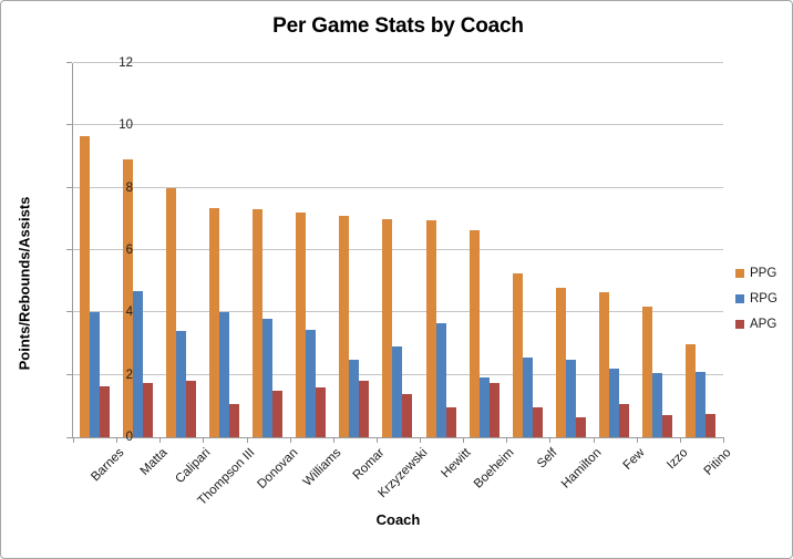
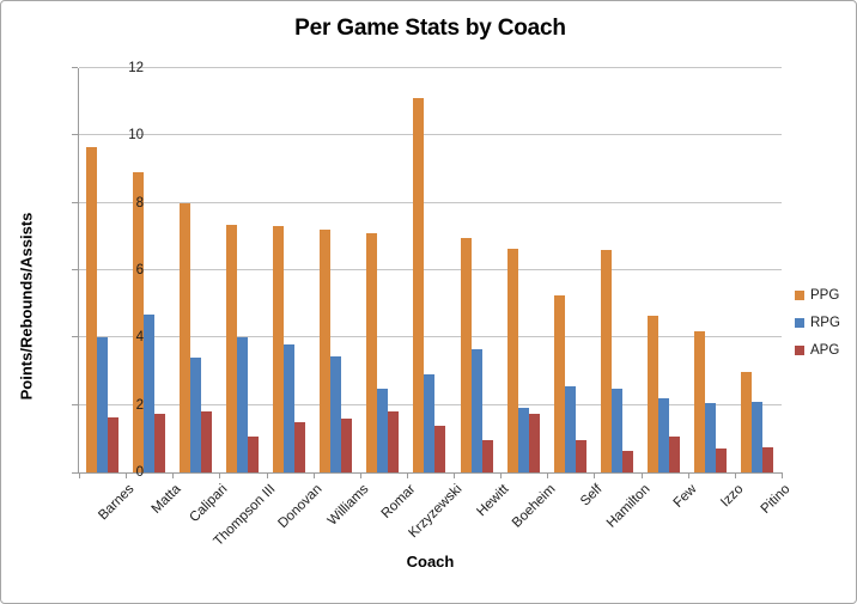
PPG/Krzyzewski: 7.0 -> 11.1
PPG/Hamilton: 4.8 -> 6.6
